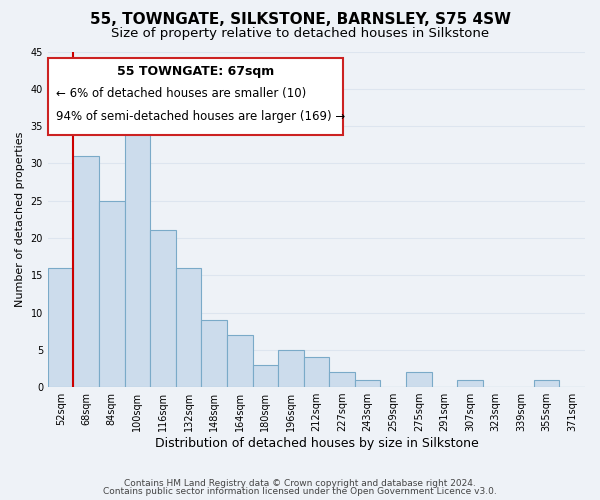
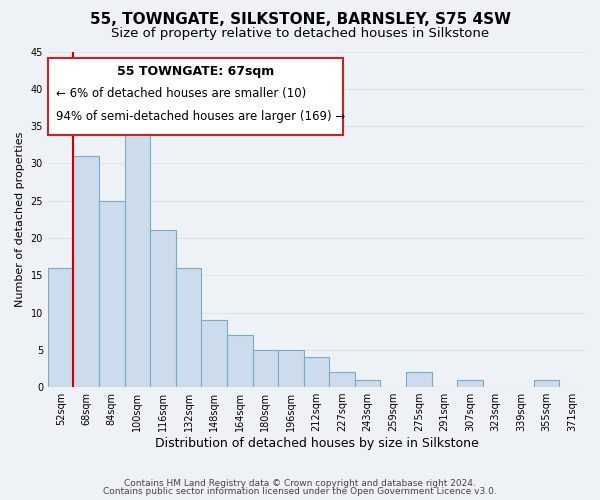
180sqm: 3 -> 5
